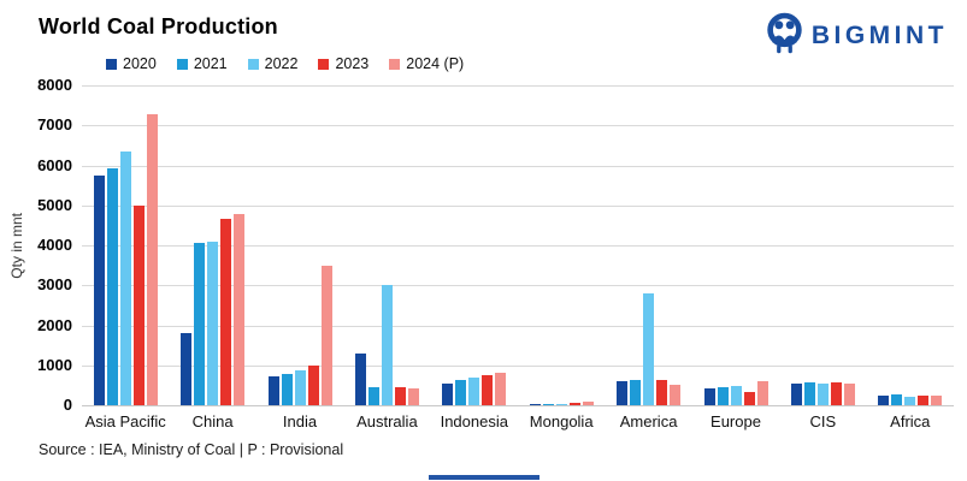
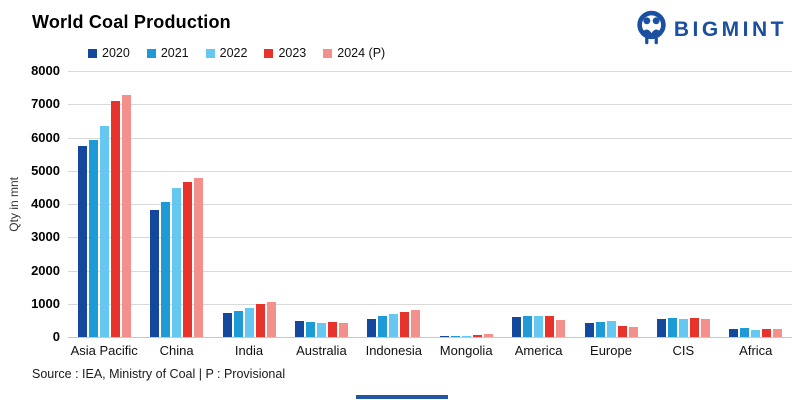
2023/Asia Pacific: 5000 -> 7100
2020/China: 1800 -> 3800
2022/China: 4100 -> 4500
2024 (P)/India: 3500 -> 1100
2020/Australia: 1300 -> 500
2022/Australia: 3000 -> 400
2022/America: 2800 -> 600
2024 (P)/Europe: 600 -> 300
